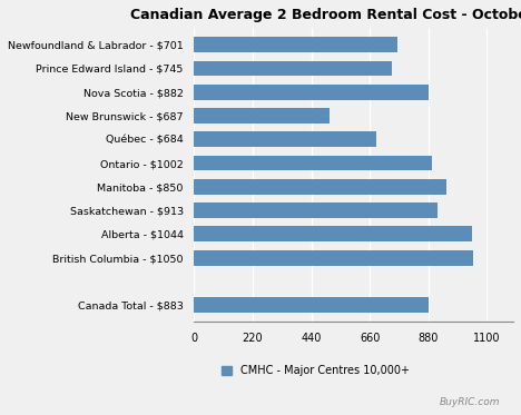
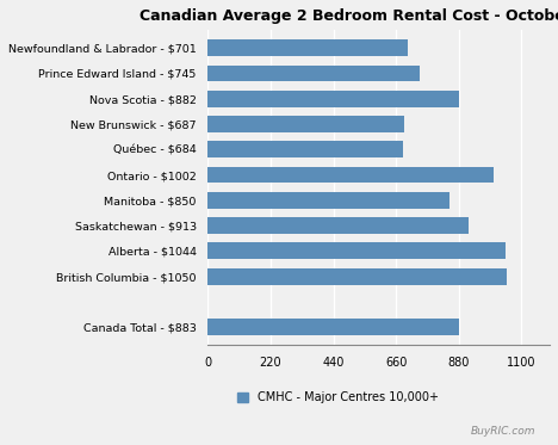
Newfoundland & Labrador - $701: 765 -> 701
New Brunswick - $687: 510 -> 687
Ontario - $1002: 895 -> 1002
Manitoba - $850: 950 -> 850
